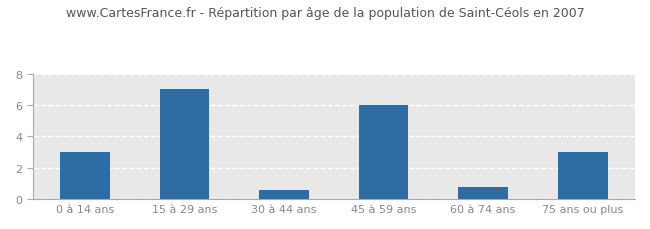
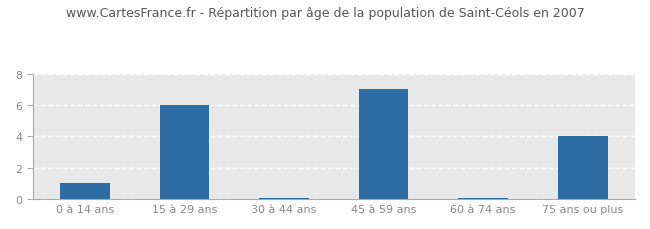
0 à 14 ans: 3.0 -> 1.0
15 à 29 ans: 7.0 -> 6.0
30 à 44 ans: 0.6 -> 0.1
45 à 59 ans: 6.0 -> 7.0
60 à 74 ans: 0.8 -> 0.1
75 ans ou plus: 3.0 -> 4.0
